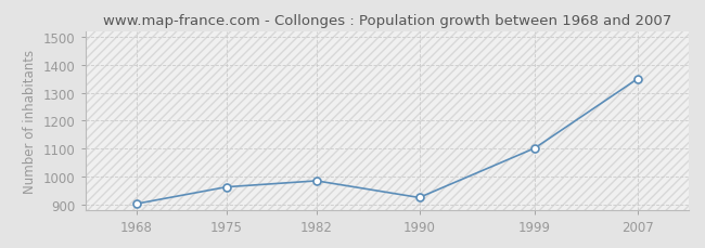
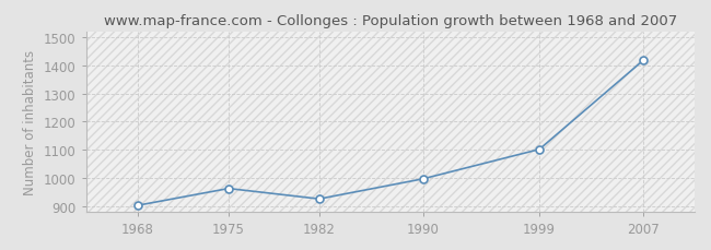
1982: 985 -> 926
1990: 925 -> 997
2007: 1350 -> 1417
